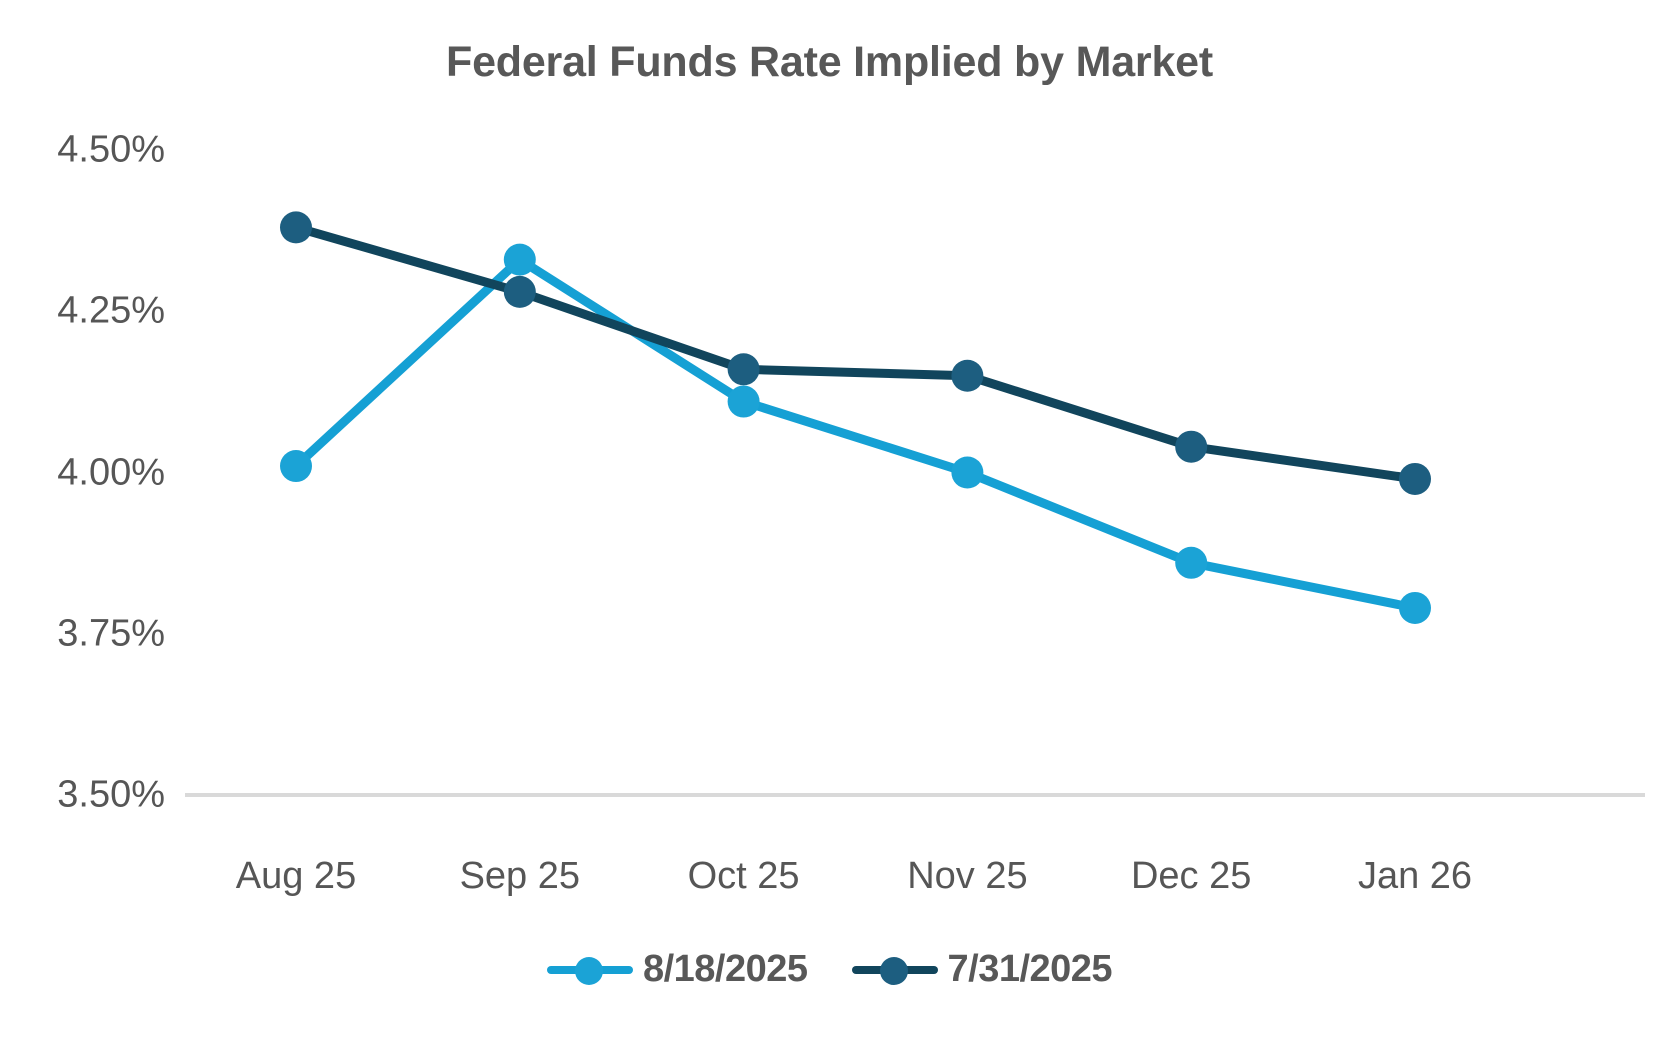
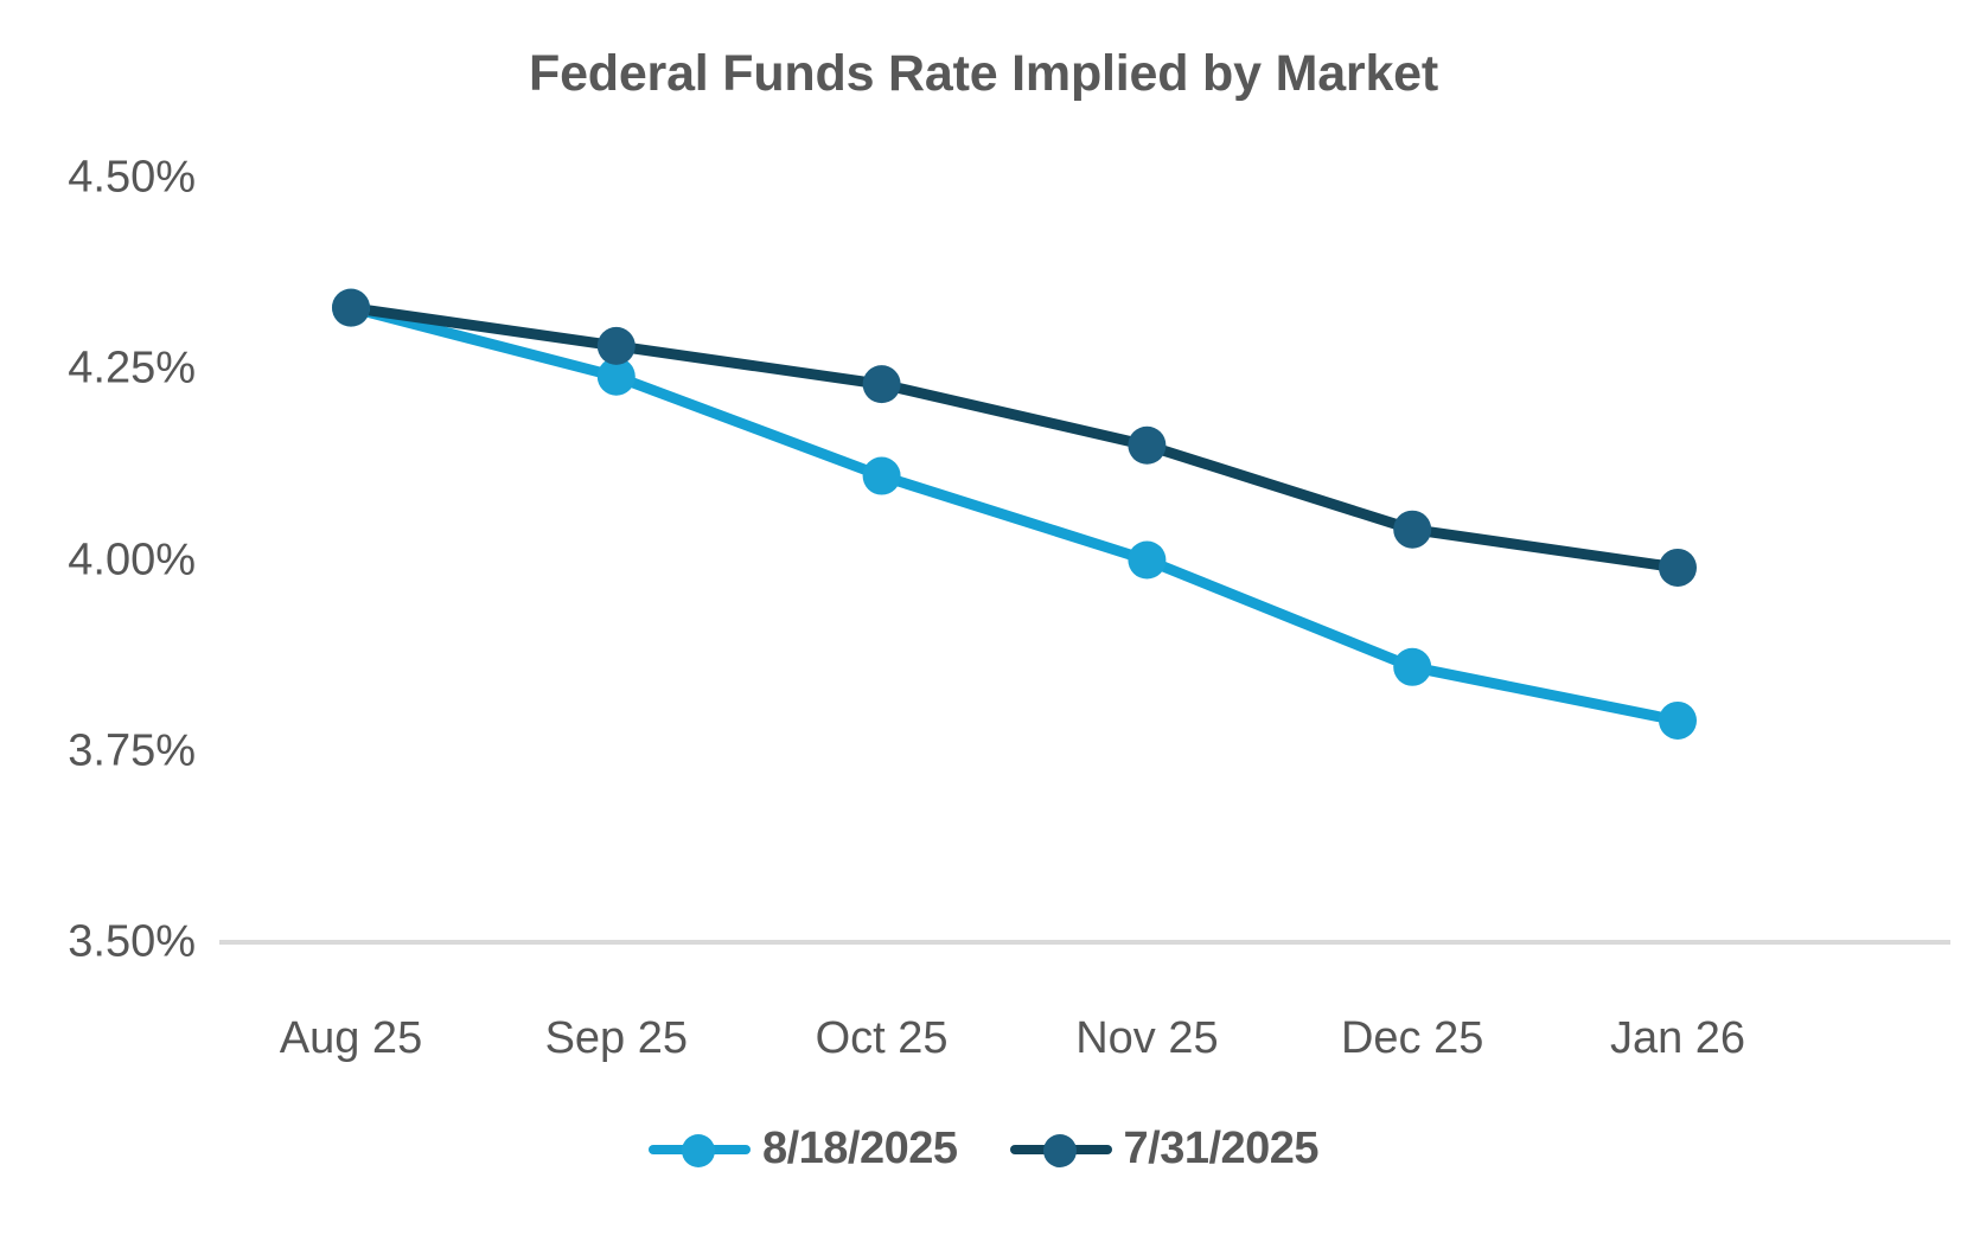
8/18/2025/Aug 25: 4.01% -> 4.33%
7/31/2025/Aug 25: 4.38% -> 4.33%
8/18/2025/Sep 25: 4.33% -> 4.24%
7/31/2025/Oct 25: 4.16% -> 4.23%
